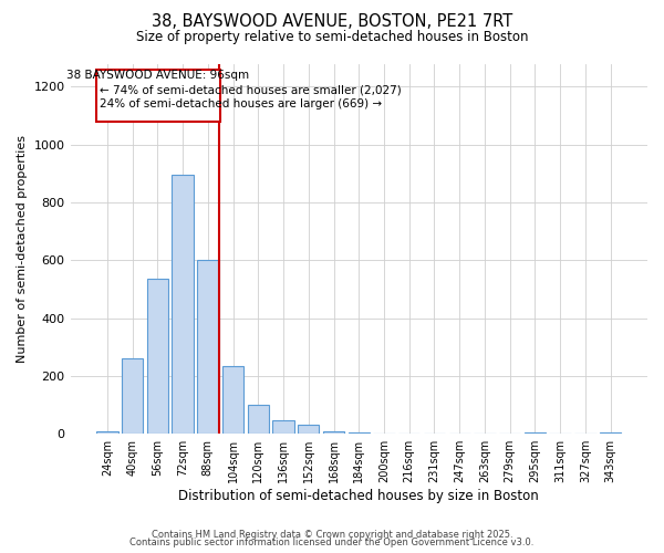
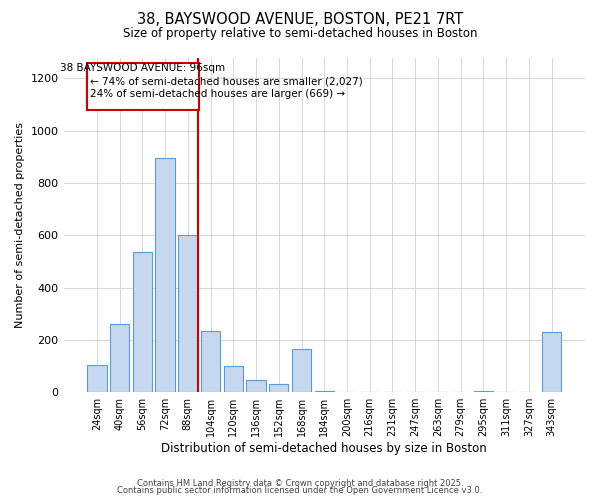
24sqm: 10 -> 105
168sqm: 10 -> 165
343sqm: 5 -> 230
